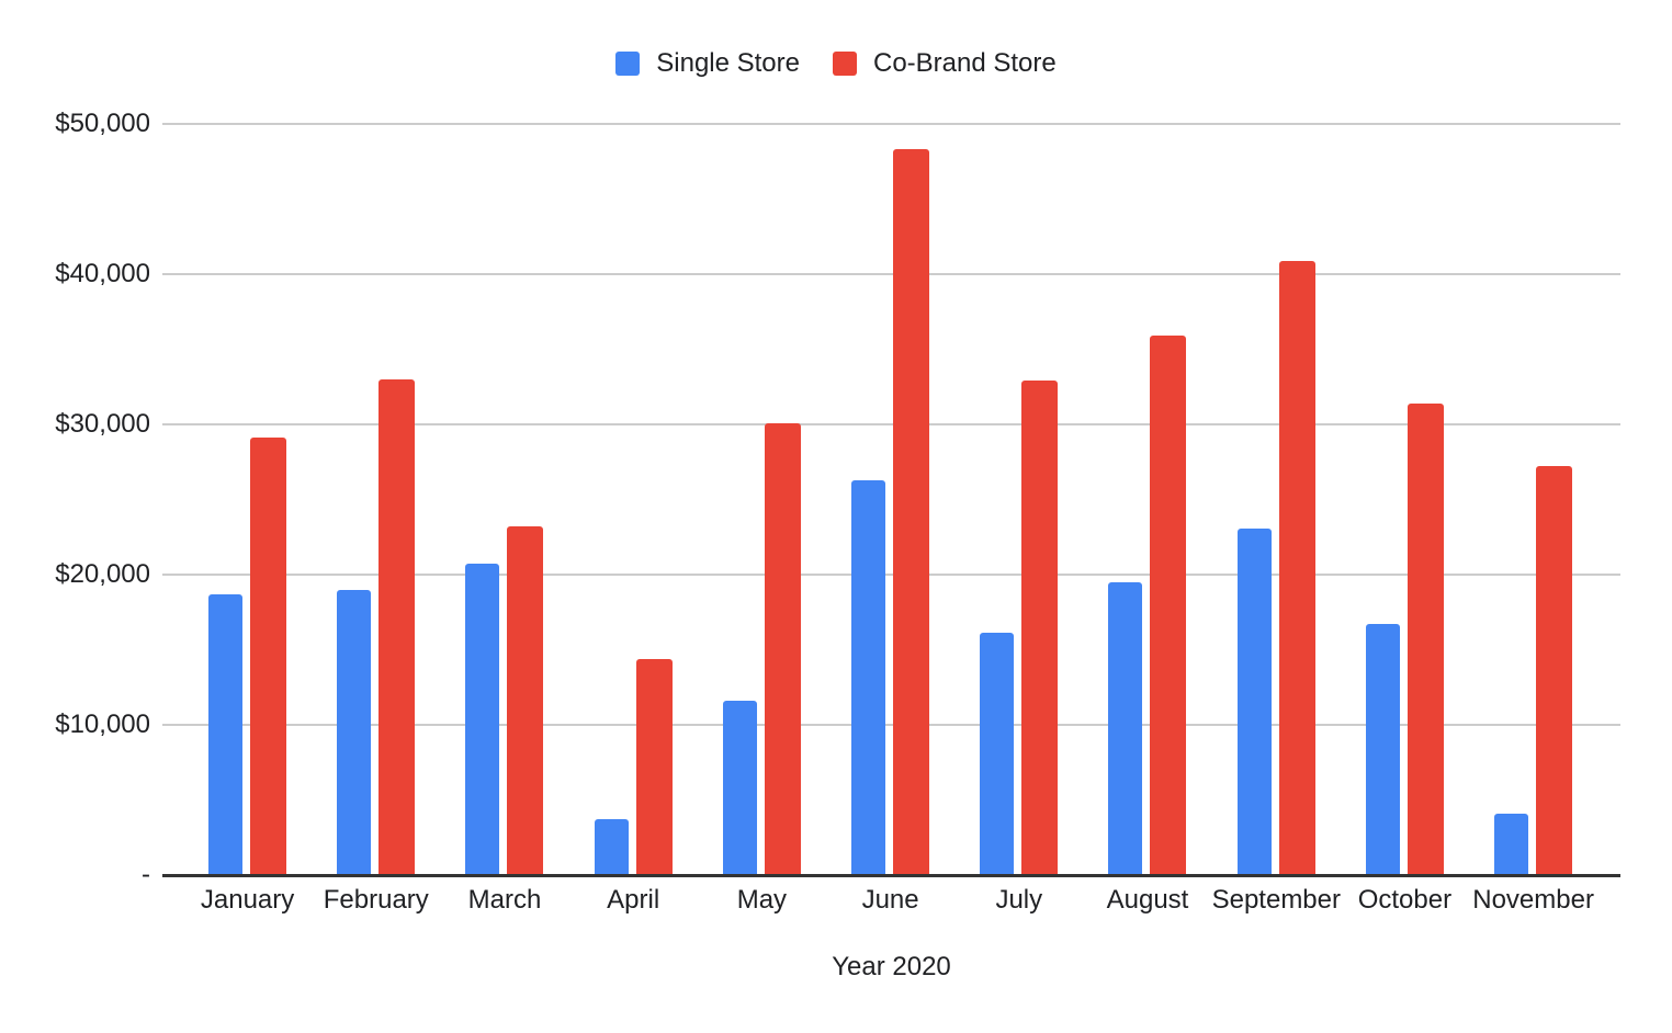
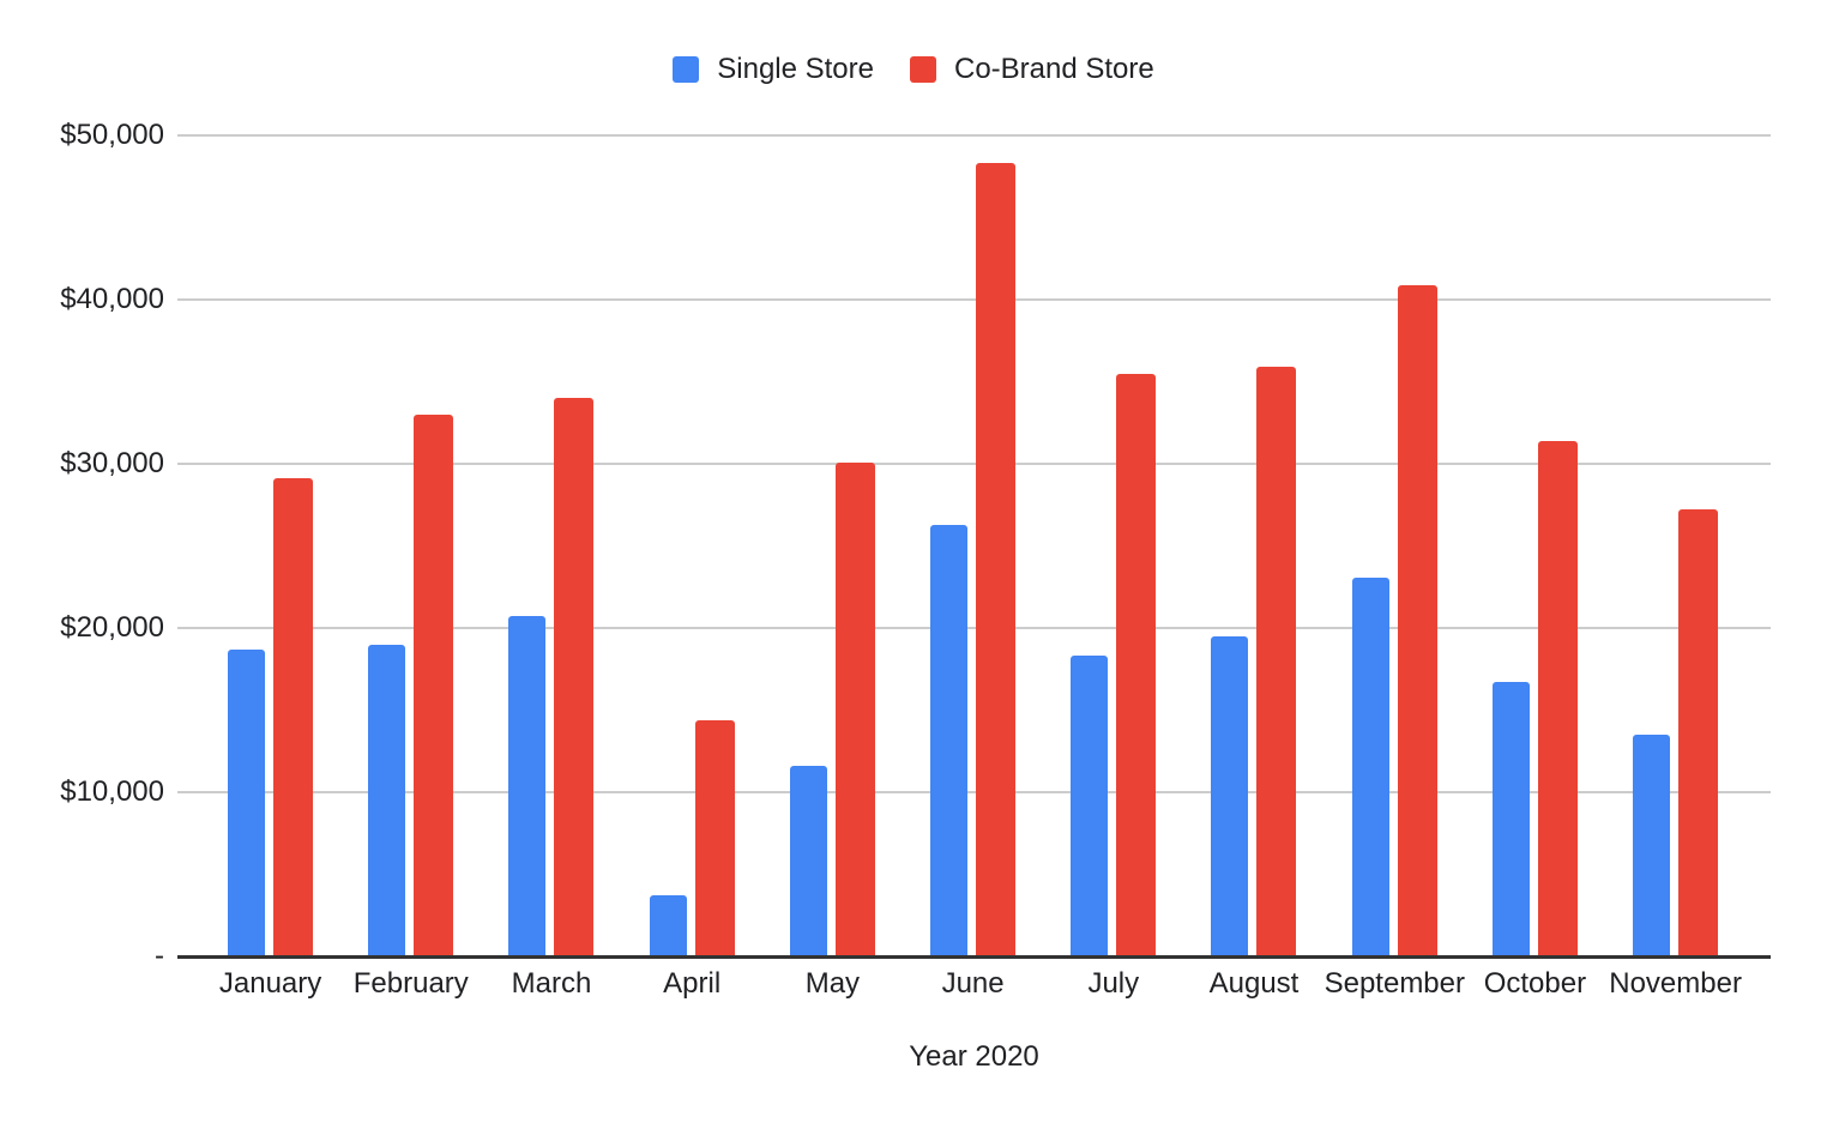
Co-Brand Store/March: $23200 -> $34000
Single Store/July: $16100 -> $18300
Co-Brand Store/July: $32900 -> $35500
Single Store/November: $4100 -> $13500
